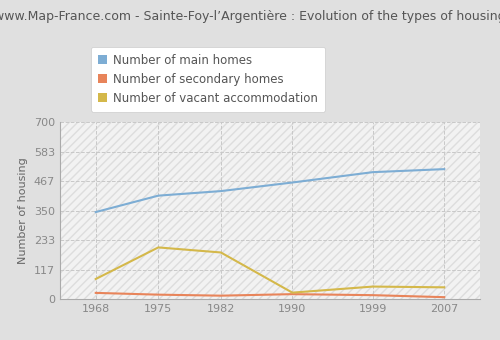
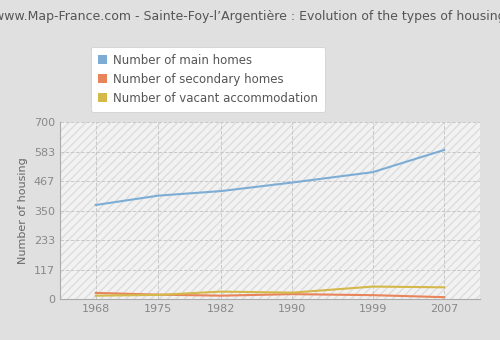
Number of main homes/1968: 345 -> 373
Number of vacant accommodation/1968: 80 -> 14
Number of vacant accommodation/1975: 205 -> 17
Number of vacant accommodation/1982: 185 -> 30
Number of main homes/2007: 515 -> 591
